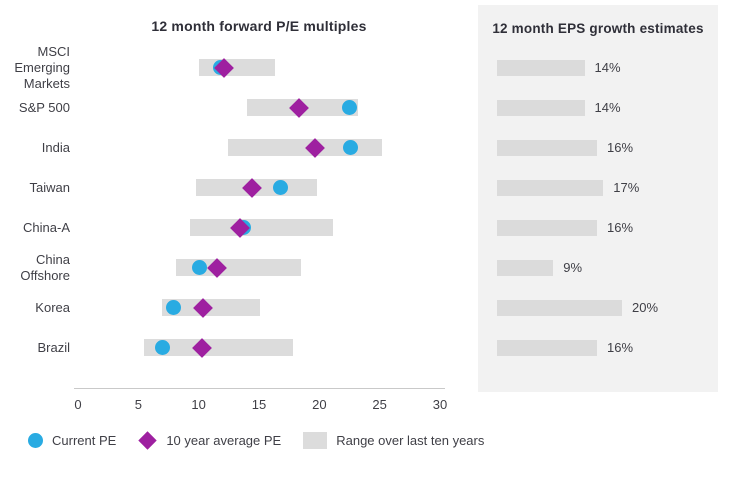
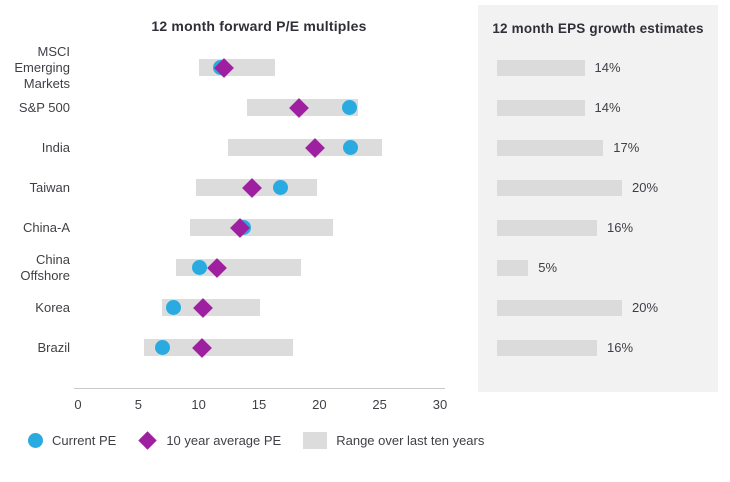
12 month EPS growth estimates/India: 16% -> 17%
12 month EPS growth estimates/Taiwan: 17% -> 20%
12 month EPS growth estimates/China Offshore: 9% -> 5%
